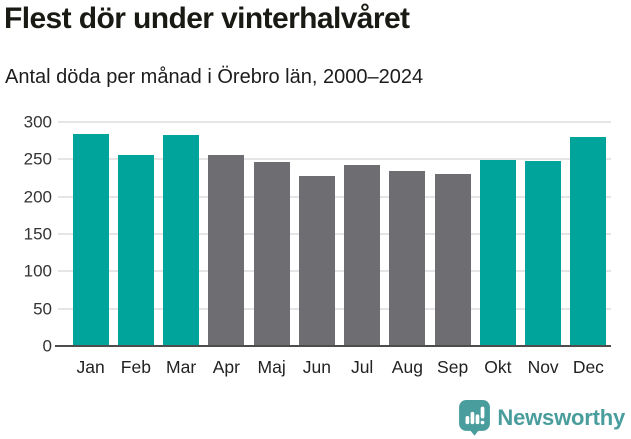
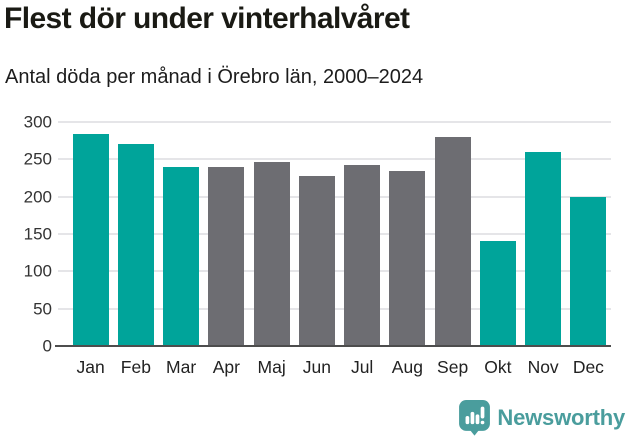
Feb: 260 -> 270
Mar: 280 -> 240
Apr: 260 -> 240
Sep: 230 -> 280
Okt: 250 -> 140
Nov: 250 -> 260
Dec: 280 -> 200
